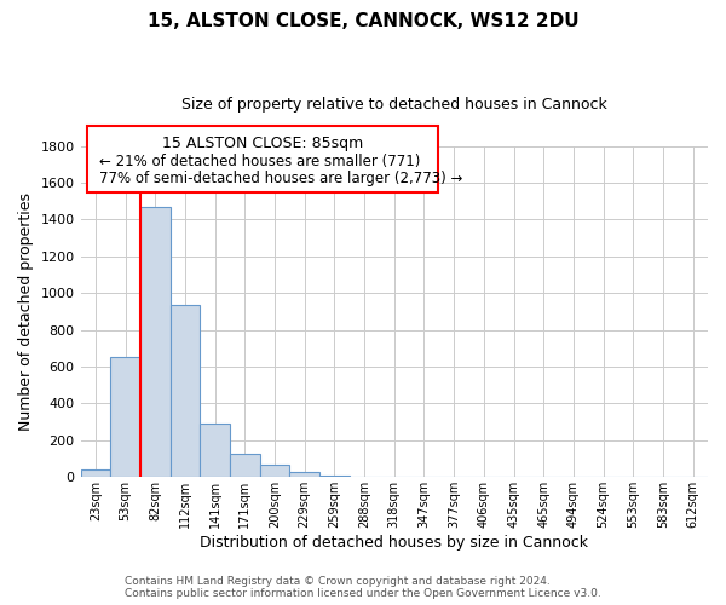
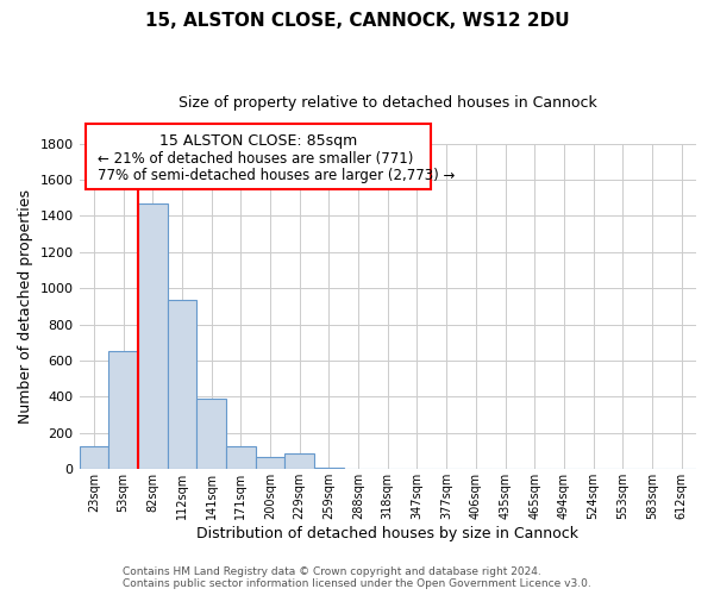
23sqm: 40 -> 130
141sqm: 290 -> 390
229sqm: 20 -> 90
